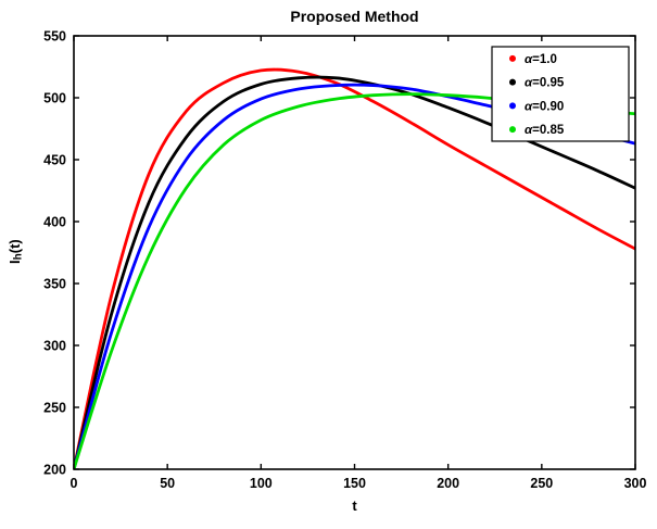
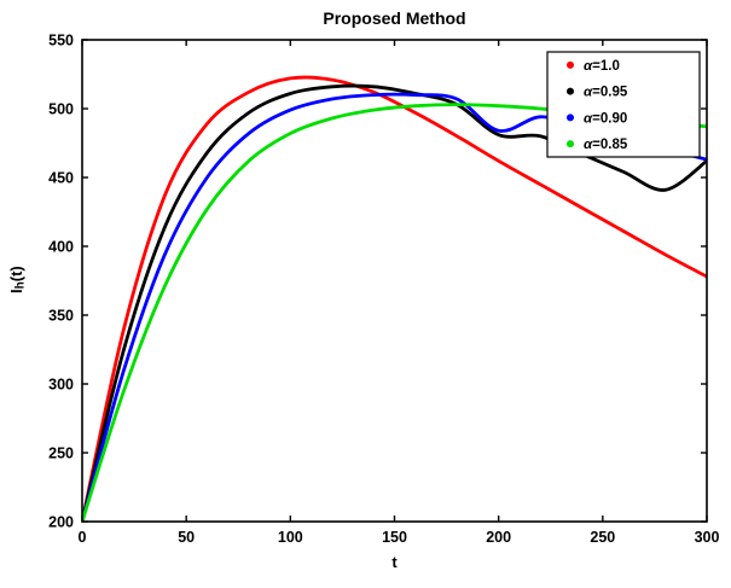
α=0.95/200: 492 -> 481
α=0.90/200: 501 -> 484
α=0.95/300: 427 -> 462
